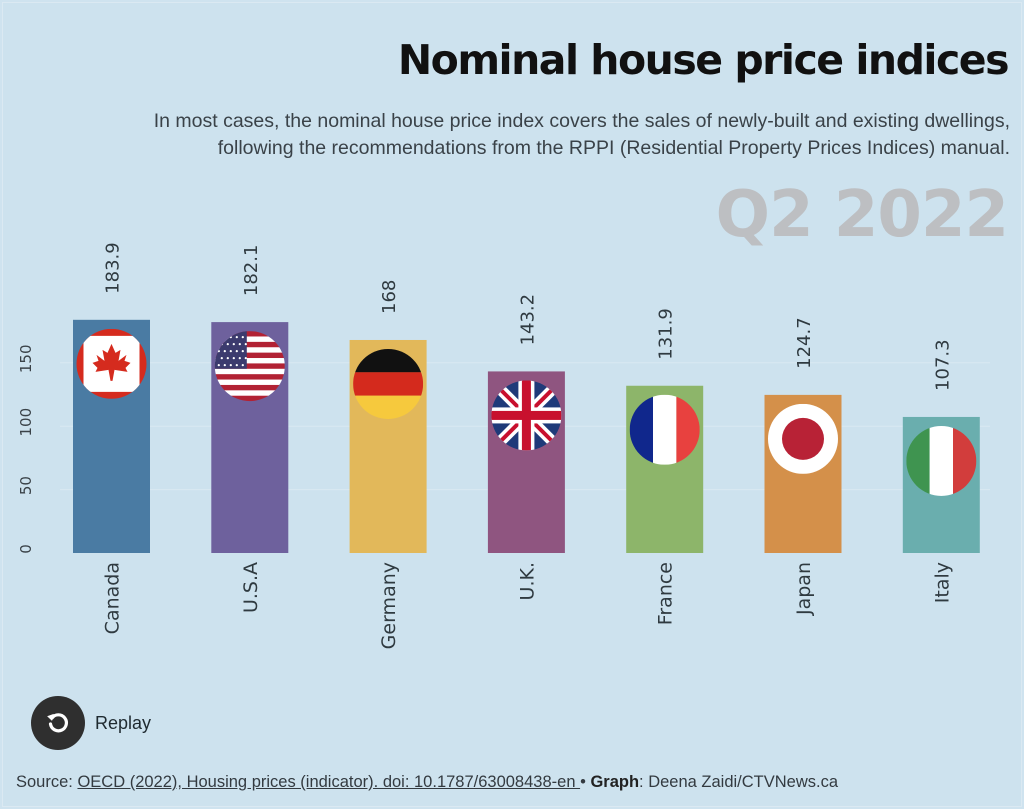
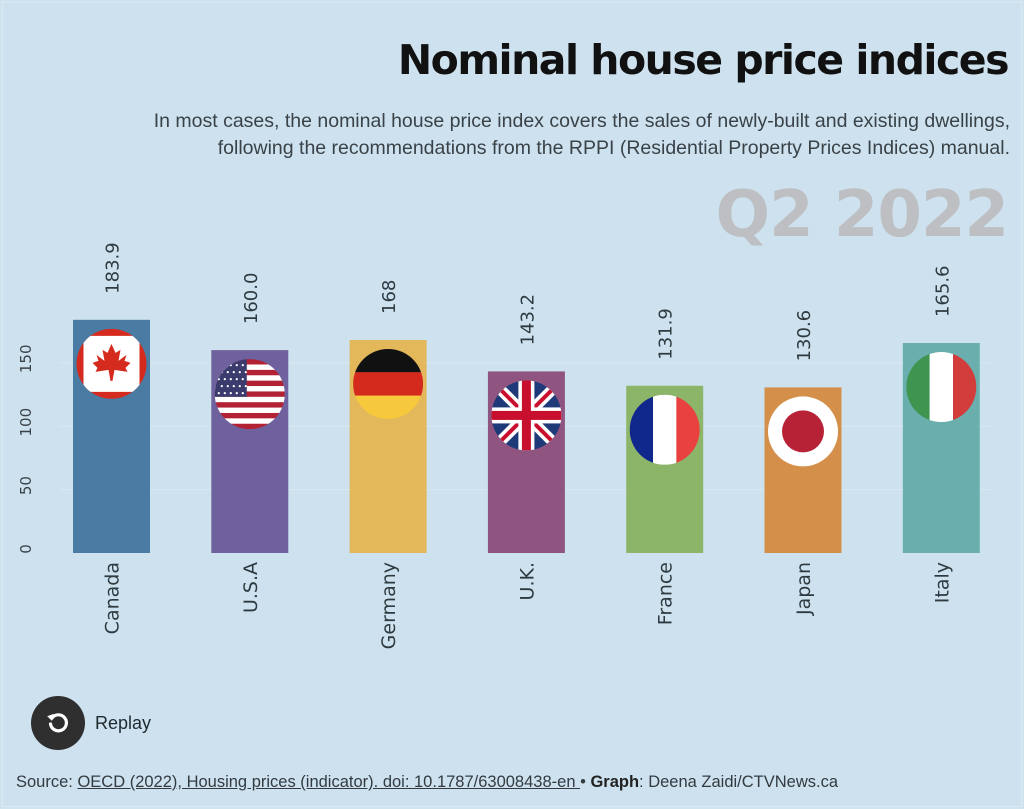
U.S.A: 182.1 -> 160.0
Japan: 124.7 -> 130.6
Italy: 107.3 -> 165.6
